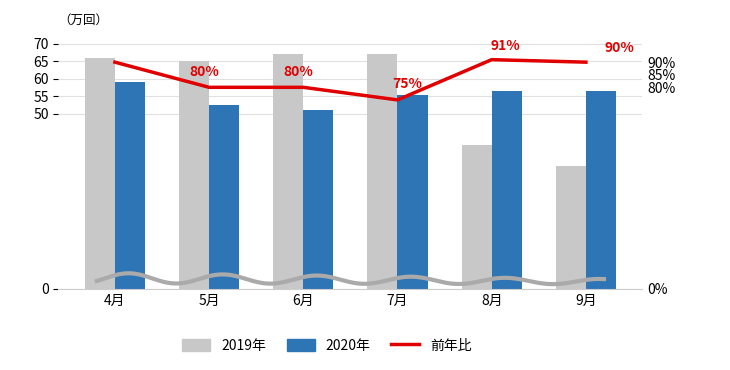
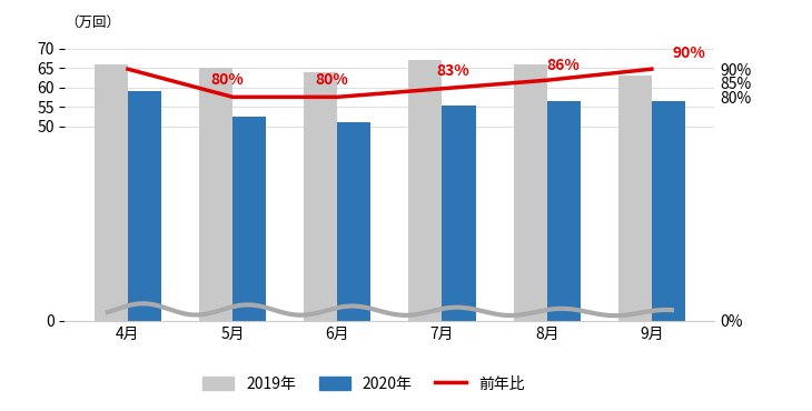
2019年/6月: 67 -> 64
前年比/7月: 75% -> 83%
2019年/8月: 41 -> 66
前年比/8月: 91% -> 86%
2019年/9月: 35 -> 63
